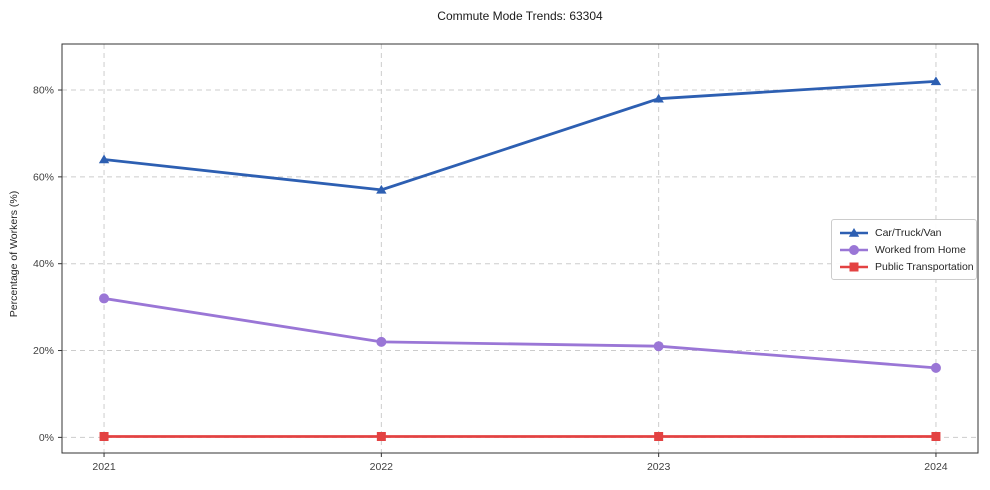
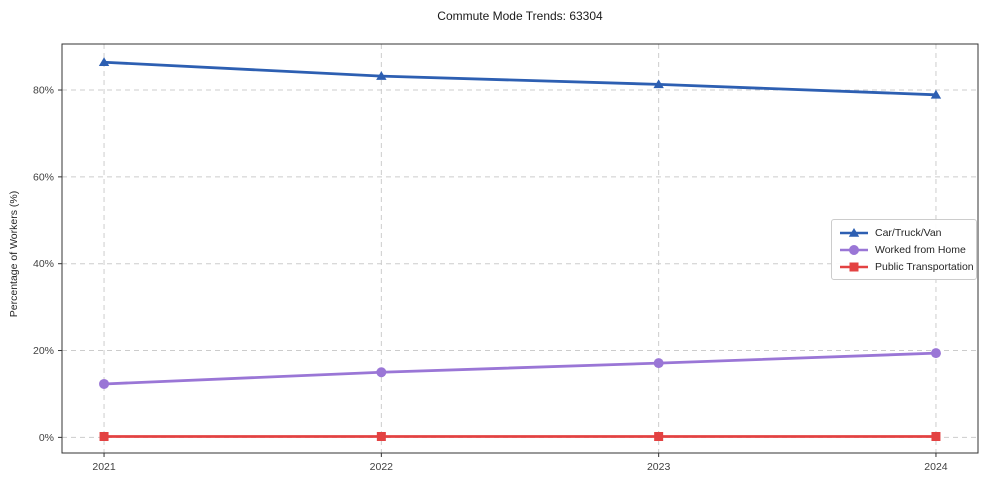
Car/Truck/Van/2021: 64% -> 86%
Worked from Home/2021: 32% -> 12%
Car/Truck/Van/2022: 57% -> 83%
Worked from Home/2022: 22% -> 15%
Car/Truck/Van/2023: 78% -> 81%
Worked from Home/2023: 21% -> 17%
Car/Truck/Van/2024: 82% -> 79%
Worked from Home/2024: 16% -> 19%
